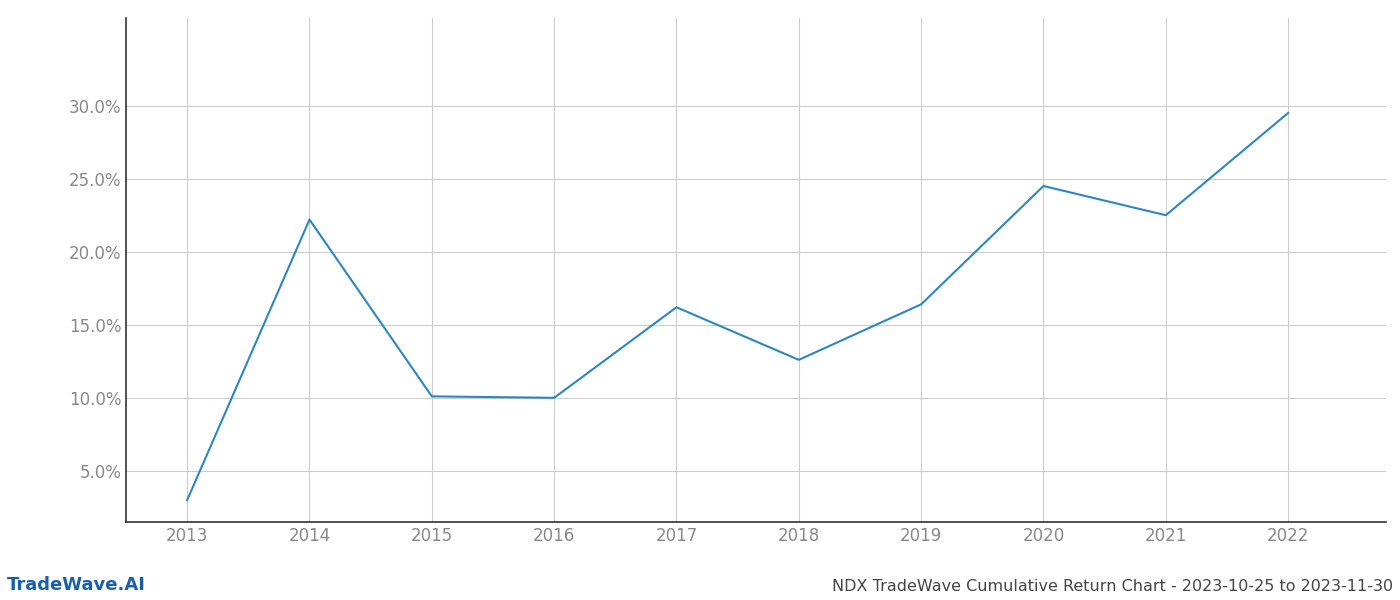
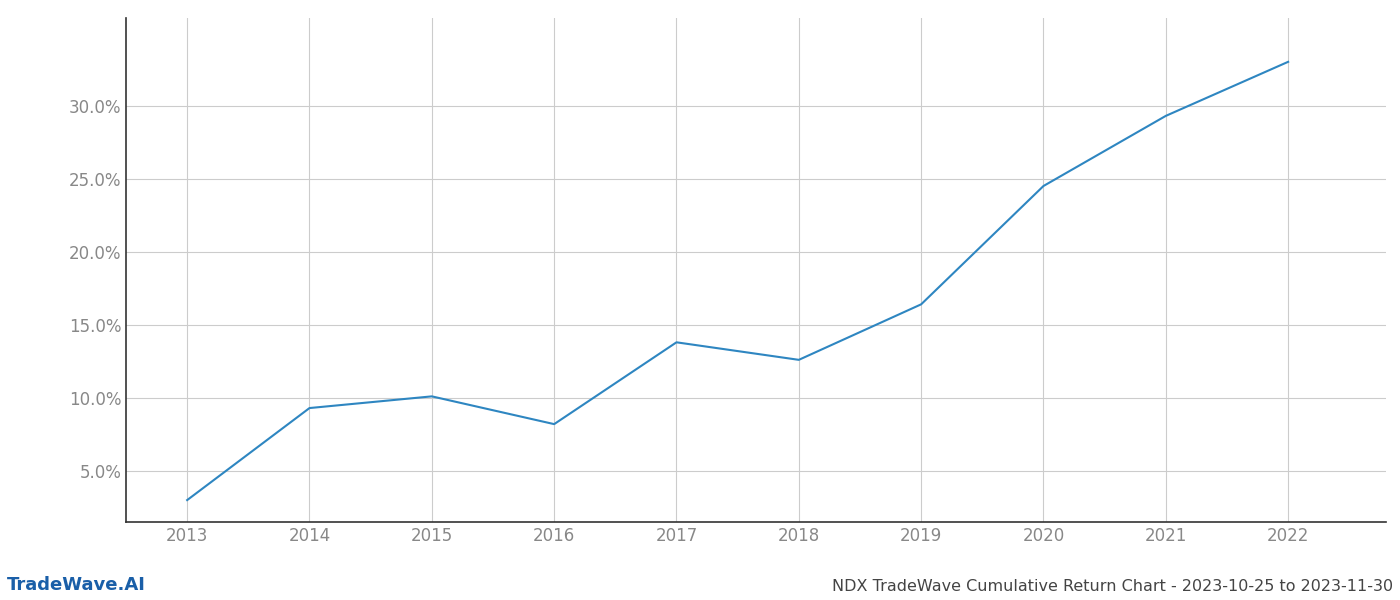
2014: 22.2% -> 9.3%
2016: 10.0% -> 8.2%
2017: 16.2% -> 13.8%
2021: 22.5% -> 29.3%
2022: 29.5% -> 33.0%
